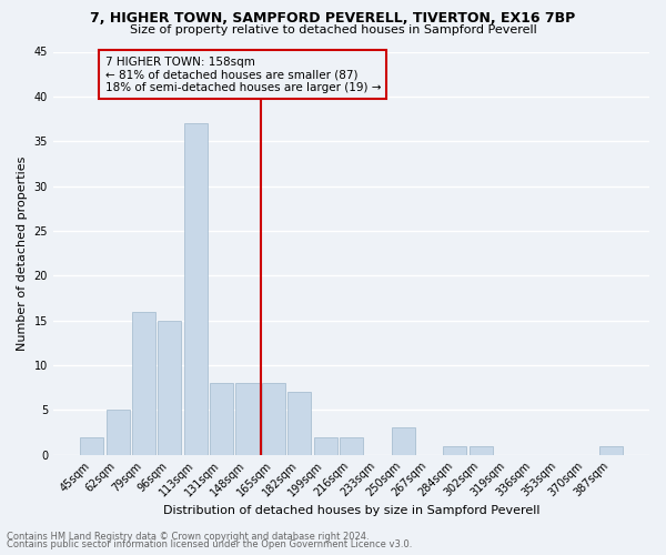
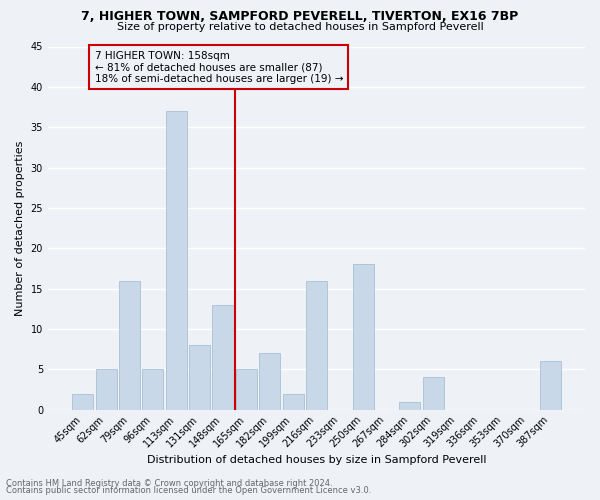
96sqm: 15 -> 5
148sqm: 8 -> 13
165sqm: 8 -> 5
216sqm: 2 -> 16
250sqm: 3 -> 18
302sqm: 1 -> 4
387sqm: 1 -> 6
